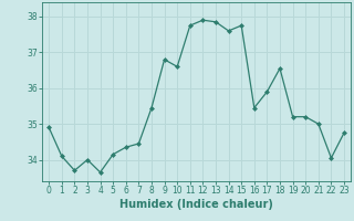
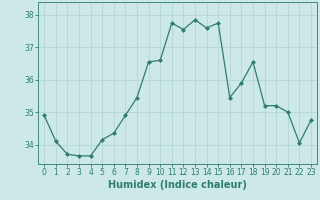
3: 34.00 -> 33.65
7: 34.45 -> 34.90
9: 36.80 -> 36.55
12: 37.90 -> 37.55
